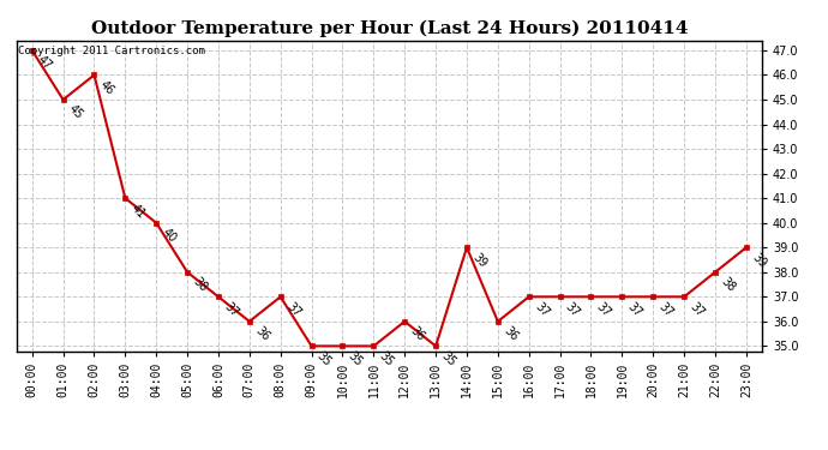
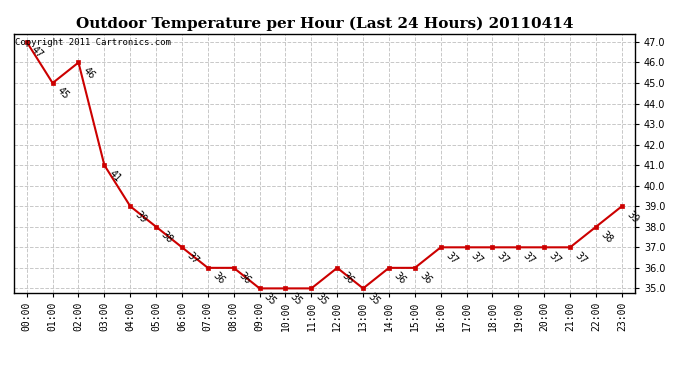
04:00: 40 -> 39
08:00: 37 -> 36
14:00: 39 -> 36
